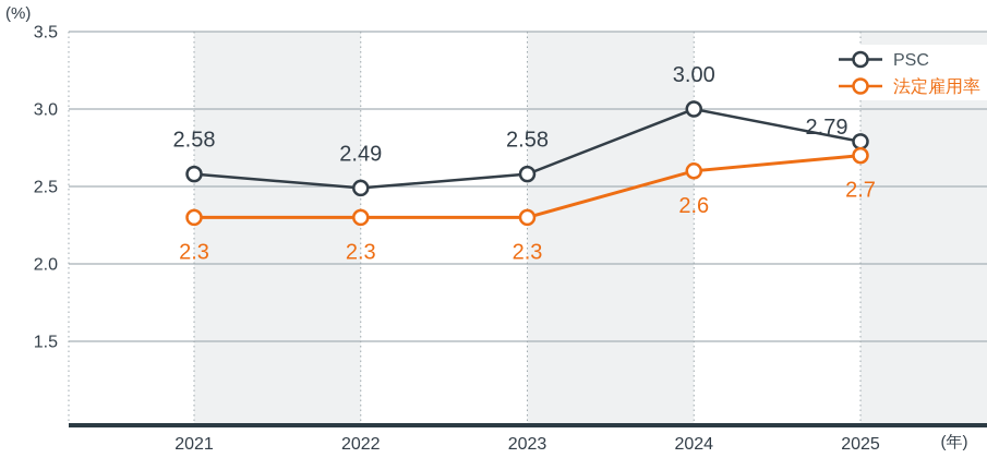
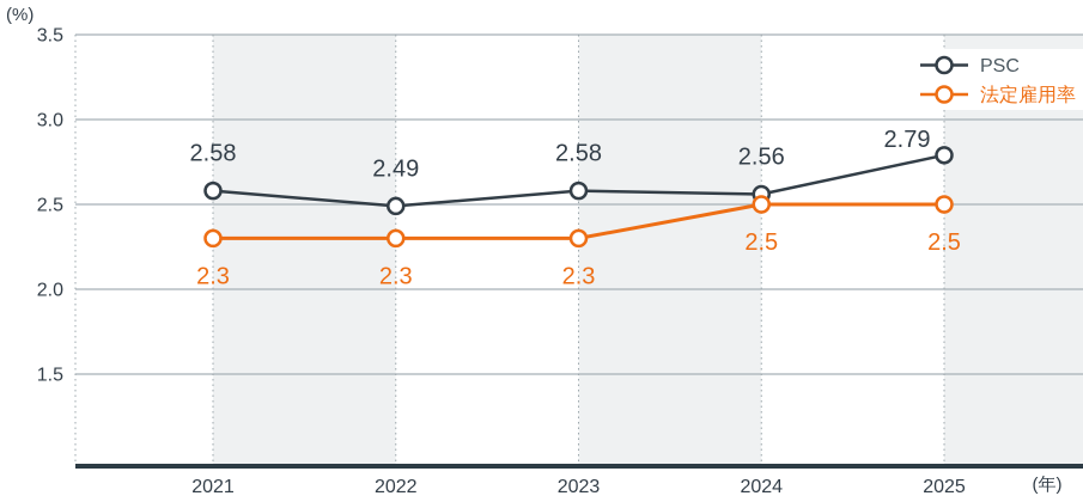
PSC/2024: 3.00 -> 2.56
法定雇用率/2024: 2.6 -> 2.5
法定雇用率/2025: 2.7 -> 2.5
